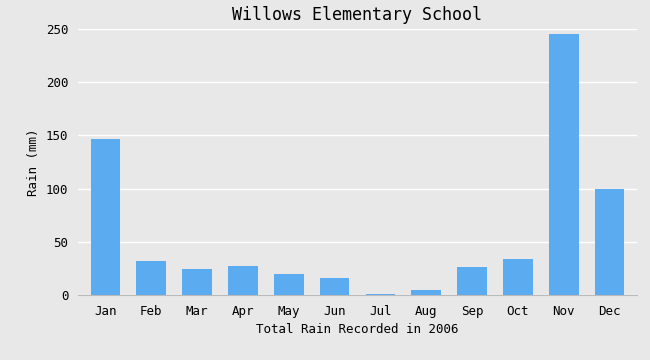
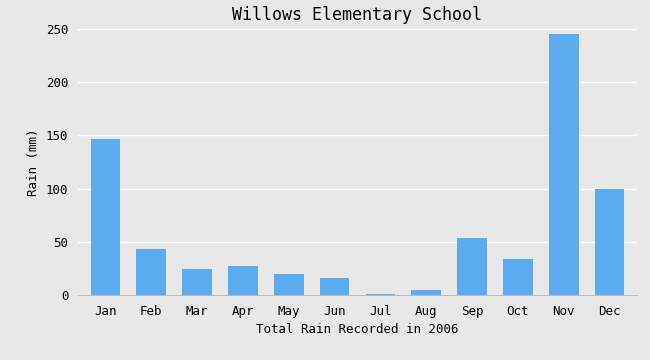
Feb: 32 -> 43
Sep: 26 -> 54
